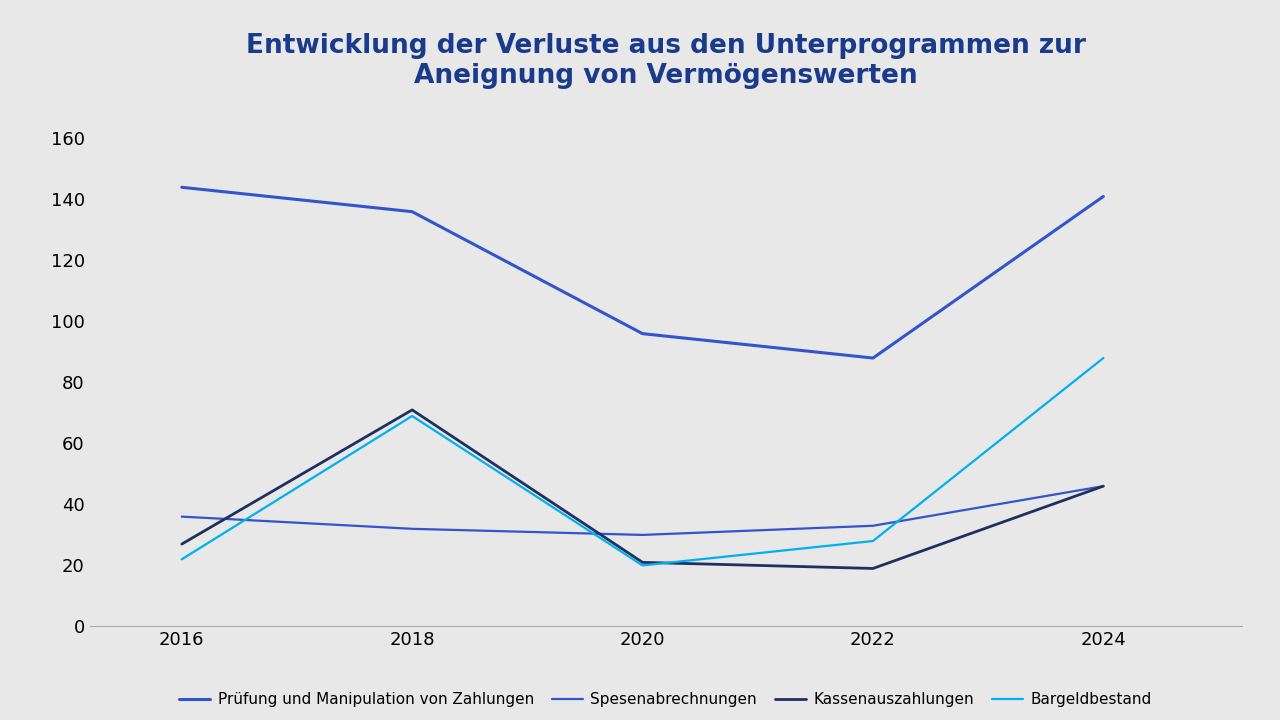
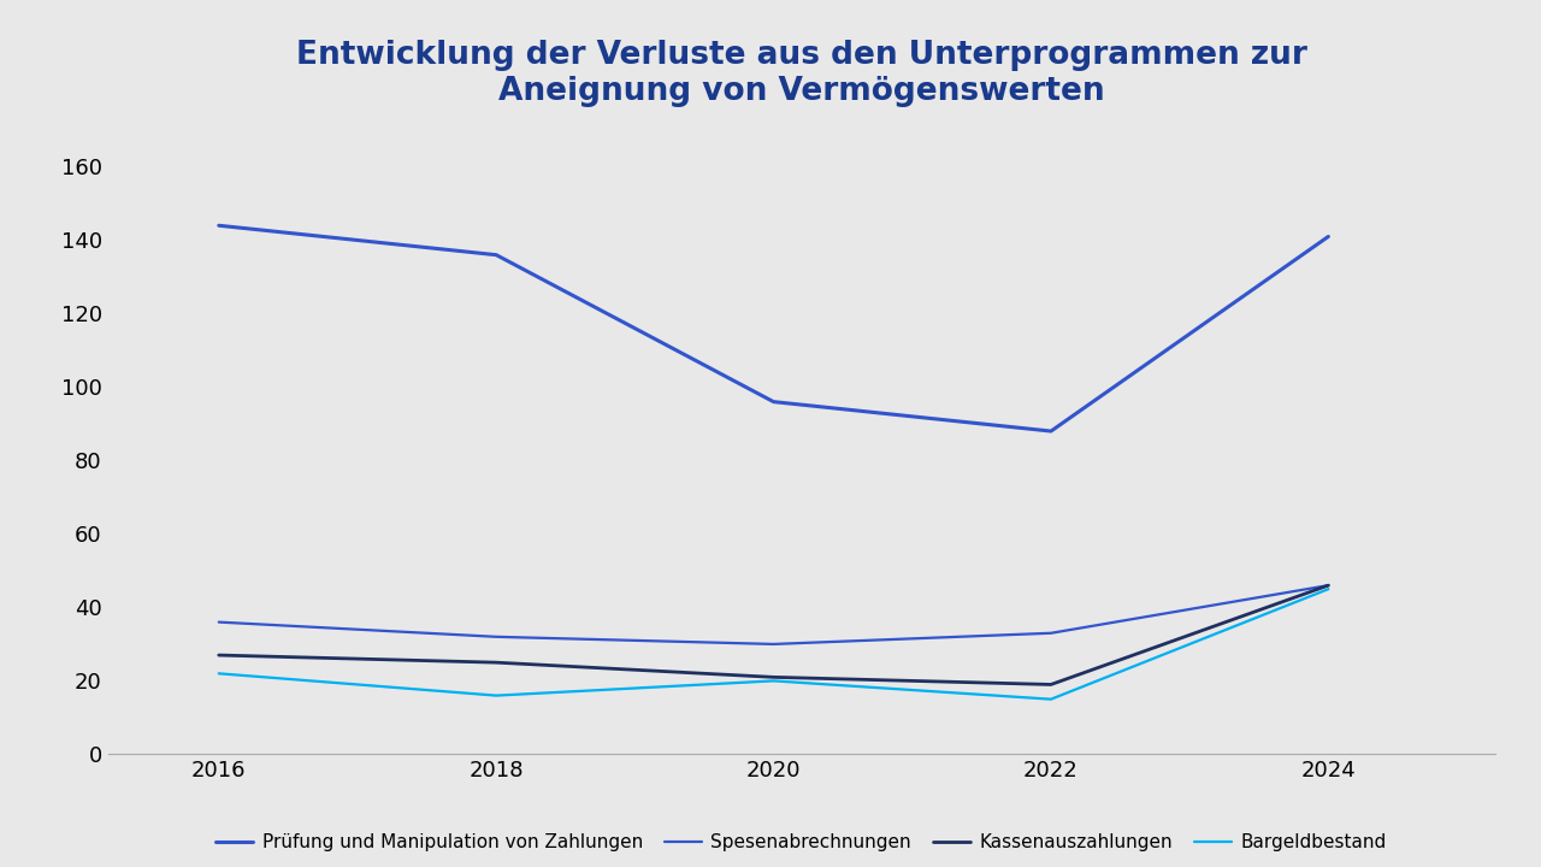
Kassenauszahlungen/2018: 71 -> 25
Bargeldbestand/2018: 69 -> 16
Bargeldbestand/2022: 28 -> 15
Bargeldbestand/2024: 88 -> 45
